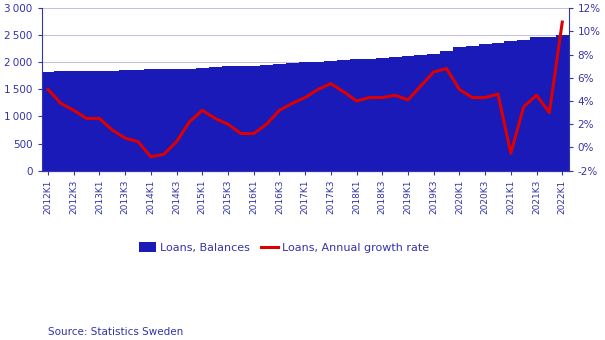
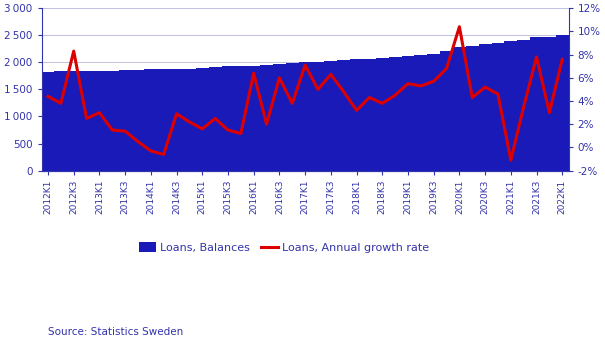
Loans, Annual growth rate/2012K1: 5.0% -> 4.4%
Loans, Annual growth rate/2012K3: 3.2% -> 8.3%
Loans, Annual growth rate/2013K1: 2.5% -> 3.0%
Loans, Annual growth rate/2013K3: 0.8% -> 1.4%
Loans, Annual growth rate/2014K1: -0.8% -> -0.3%
Loans, Annual growth rate/2014K3: 0.5% -> 2.9%
Loans, Annual growth rate/2015K1: 3.2% -> 1.6%
Loans, Annual growth rate/2015K3: 2.0% -> 1.5%
Loans, Annual growth rate/2016K1: 1.2% -> 6.4%
Loans, Annual growth rate/2016K3: 3.2% -> 6.0%
Loans, Annual growth rate/2017K1: 4.3% -> 7.1%
Loans, Annual growth rate/2017K3: 5.5% -> 6.3%
Loans, Annual growth rate/2018K1: 4.0% -> 3.2%
Loans, Annual growth rate/2018K3: 4.3% -> 3.8%
Loans, Annual growth rate/2019K1: 4.1% -> 5.5%
Loans, Annual growth rate/2019K3: 6.5% -> 5.7%
Loans, Annual growth rate/2020K1: 5.0% -> 10.4%
Loans, Annual growth rate/2020K3: 4.3% -> 5.2%
Loans, Annual growth rate/2021K1: -0.5% -> -1.1%
Loans, Annual growth rate/2021K3: 4.5% -> 7.8%
Loans, Annual growth rate/2022K1: 10.8% -> 7.6%
